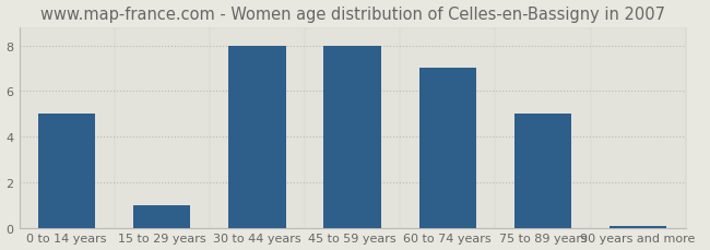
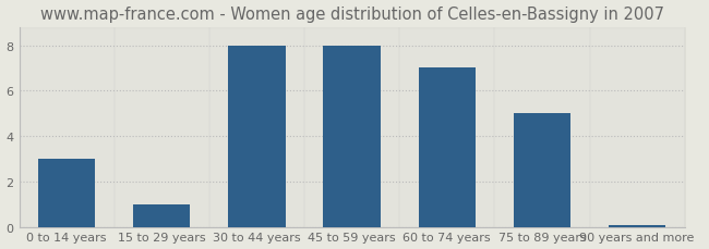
0 to 14 years: 5.00 -> 3.00
